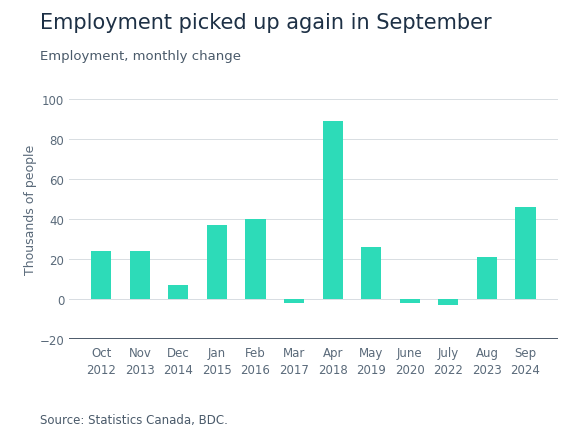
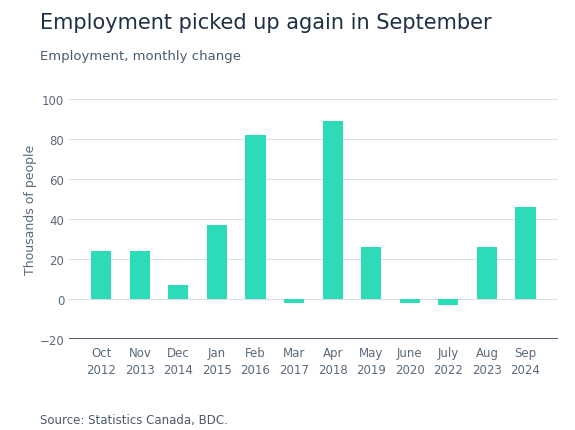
Feb 2016: 40 -> 82
Aug 2023: 21 -> 26
